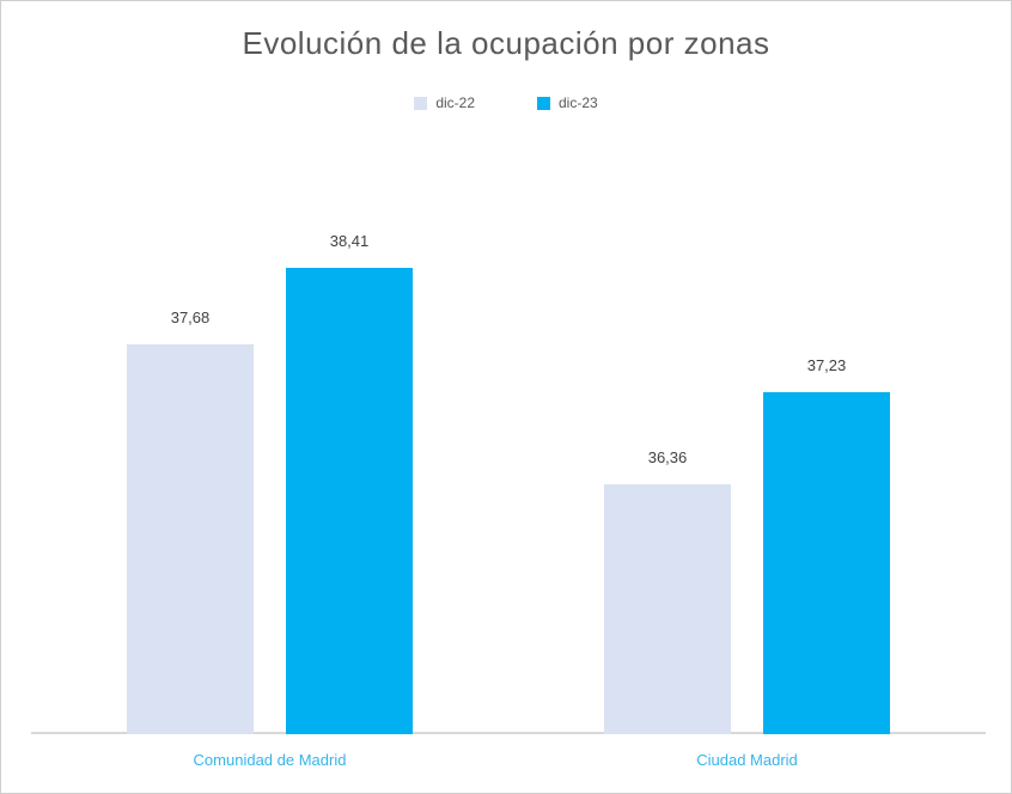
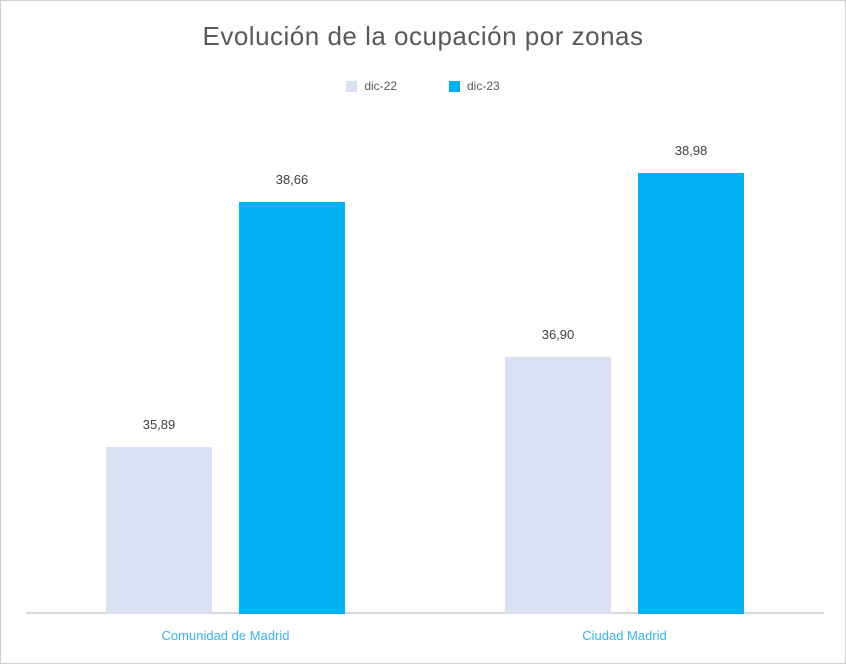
dic-22/Comunidad de Madrid: 37,68 -> 35,89
dic-23/Comunidad de Madrid: 38,41 -> 38,66
dic-22/Ciudad Madrid: 36,36 -> 36,90
dic-23/Ciudad Madrid: 37,23 -> 38,98
